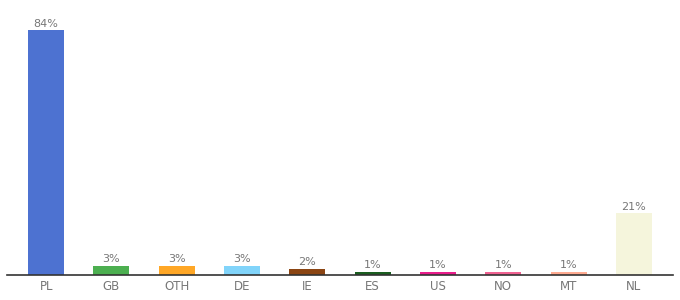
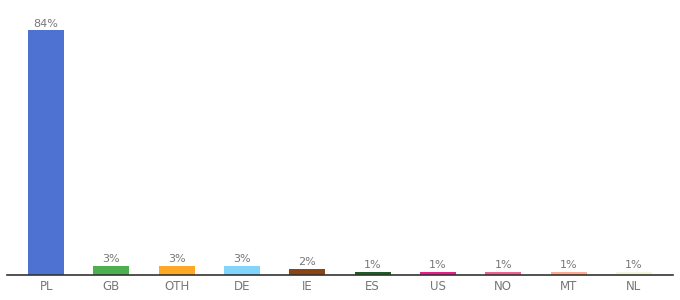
NL: 21% -> 1%
